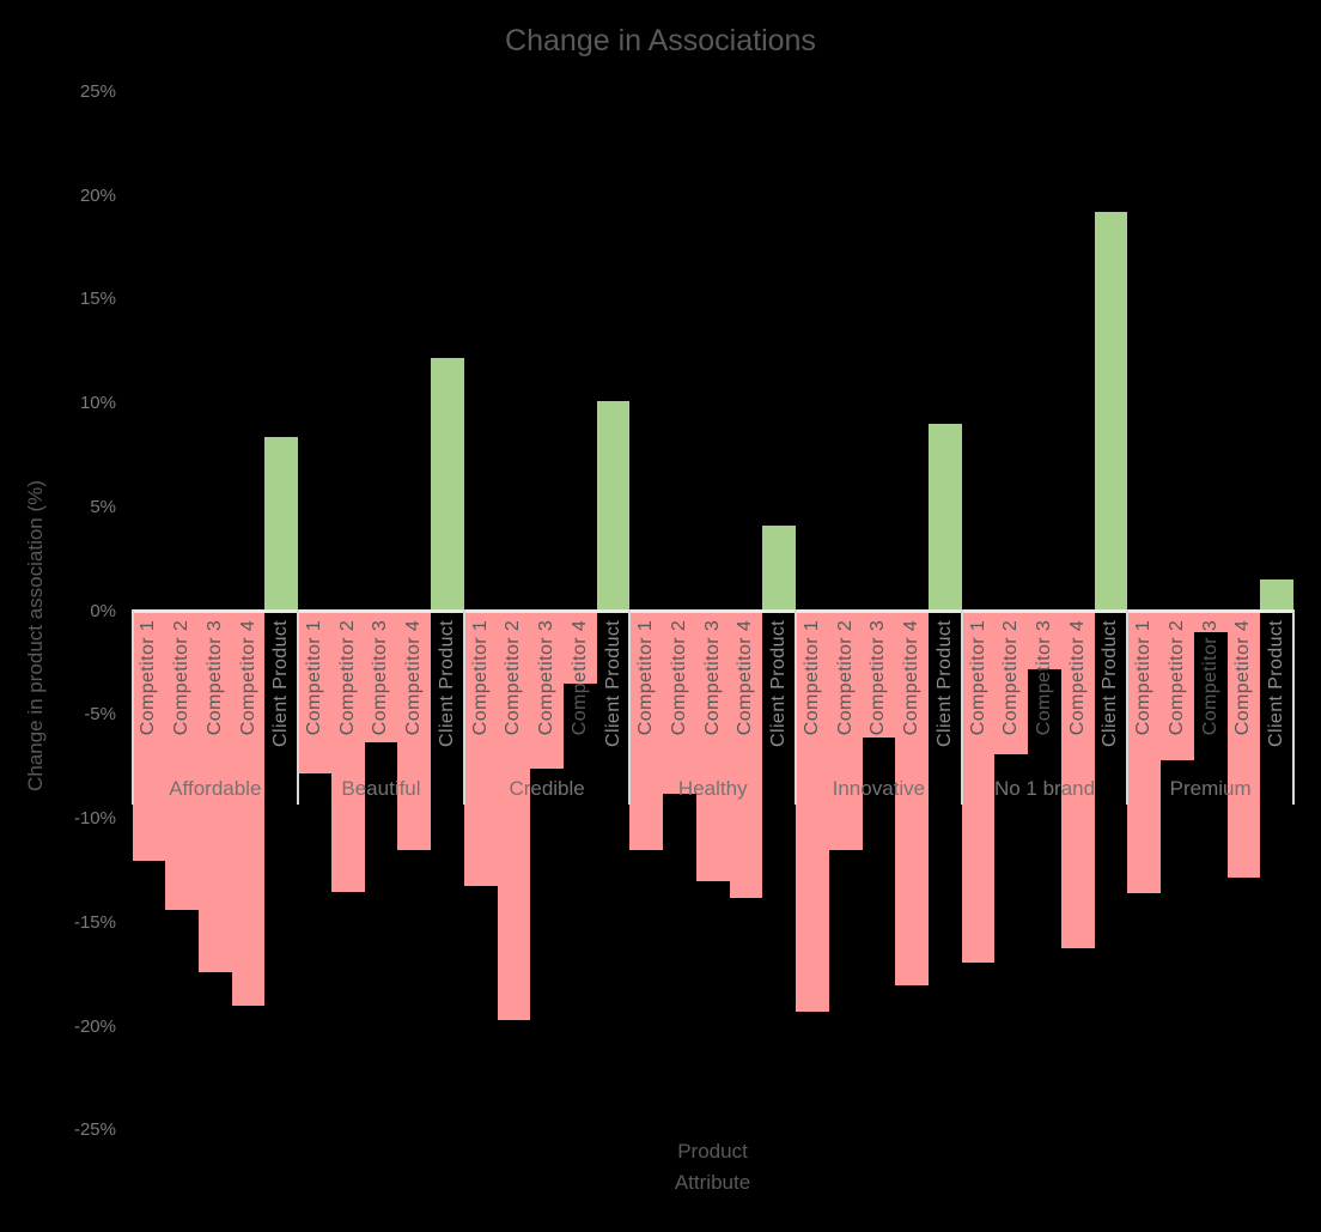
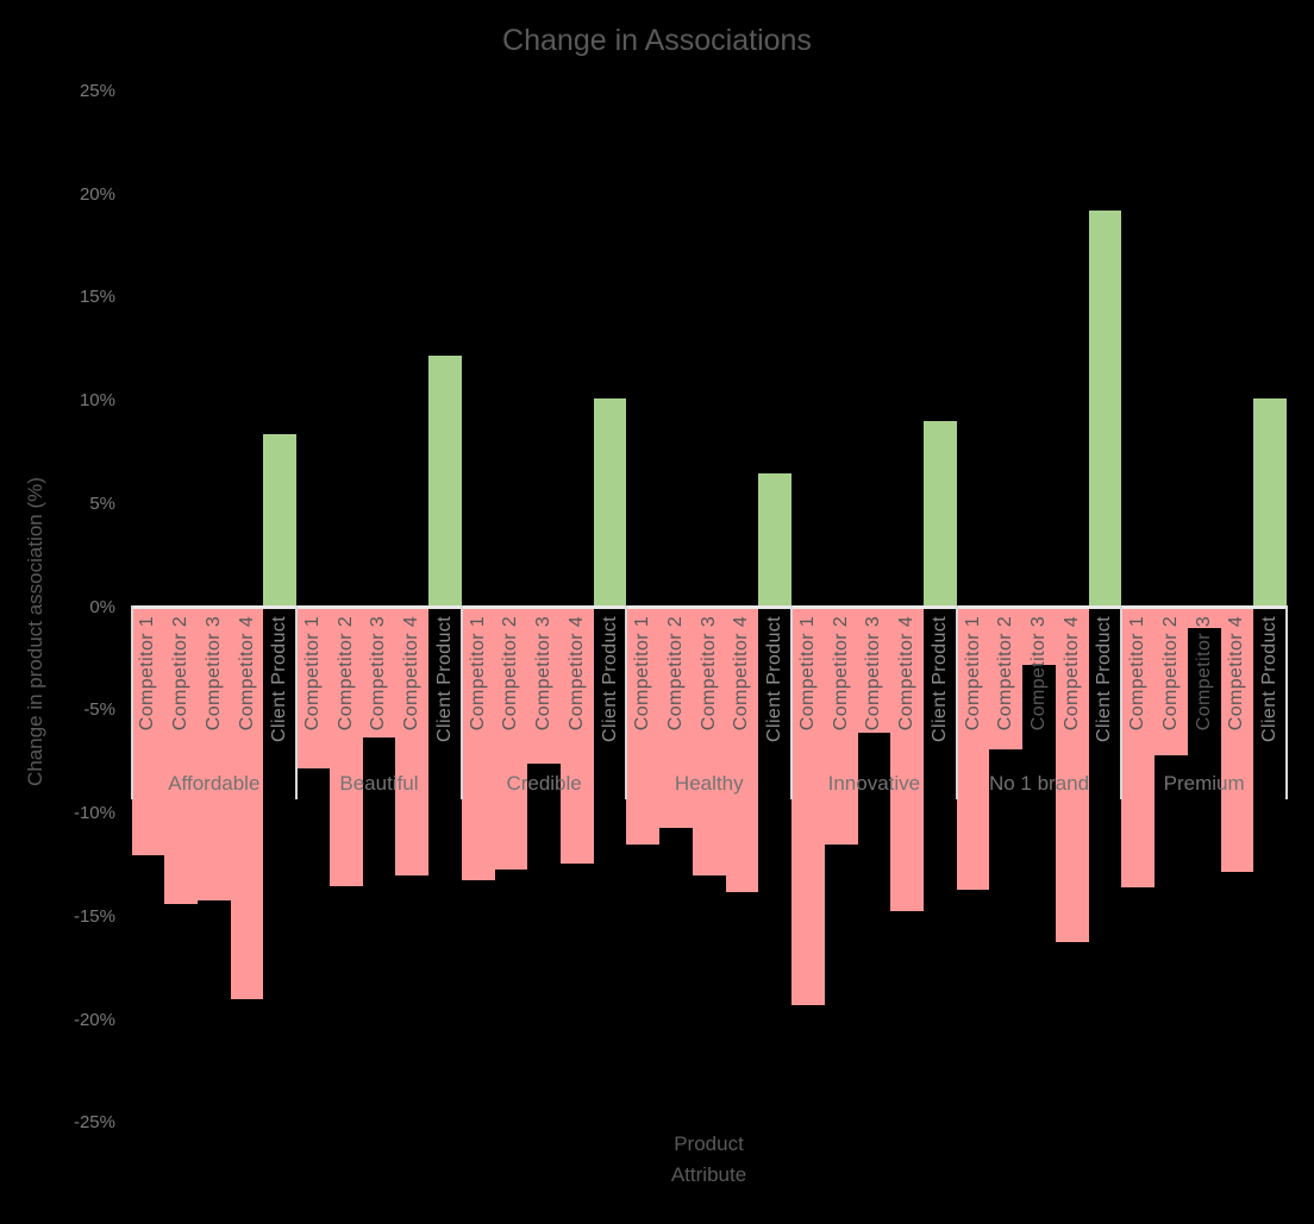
Competitor 3/Affordable: -17.4% -> -14.2%
Competitor 4/Beautiful: -11.5% -> -13.0%
Competitor 2/Credible: -19.7% -> -12.7%
Competitor 4/Credible: -3.5% -> -12.4%
Competitor 2/Healthy: -8.8% -> -10.7%
Client Product/Healthy: 4.1% -> 6.5%
Competitor 4/Innovative: -18.0% -> -14.7%
Competitor 1/No 1 brand: -16.9% -> -13.7%
Client Product/Premium: 1.5% -> 10.1%
